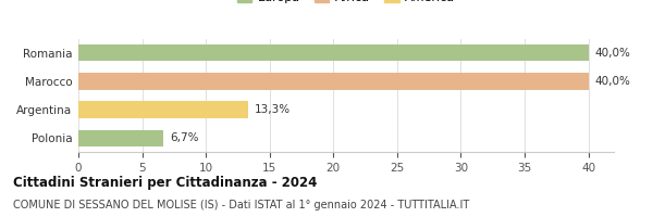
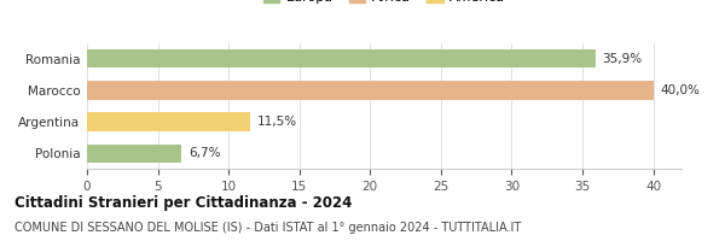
Romania: 40,0% -> 35,9%
Argentina: 13,3% -> 11,5%
